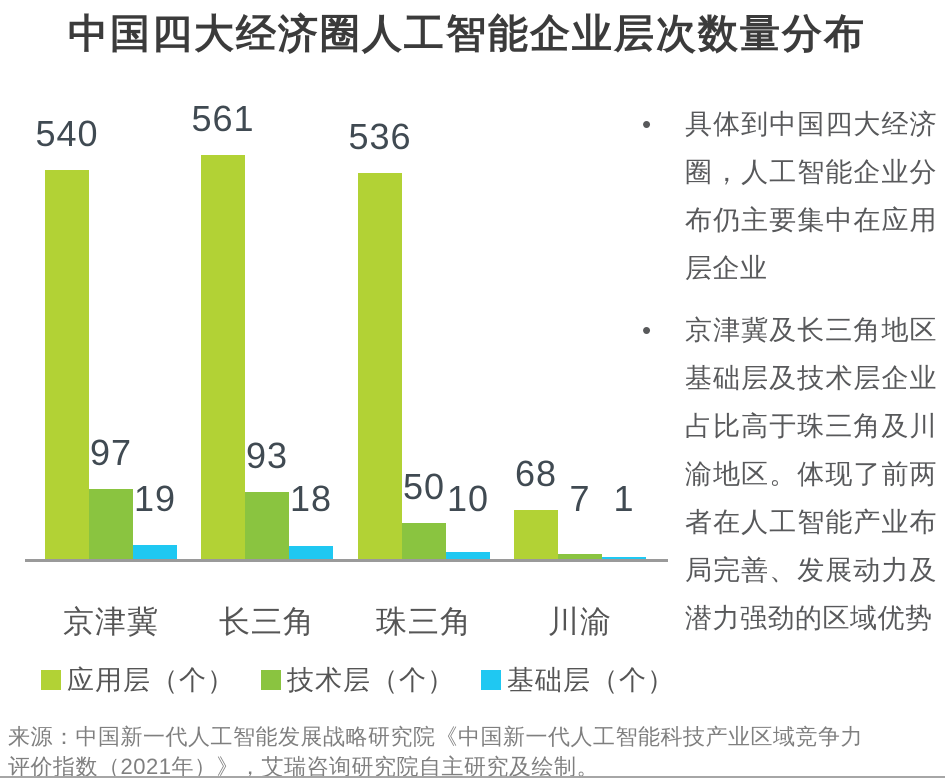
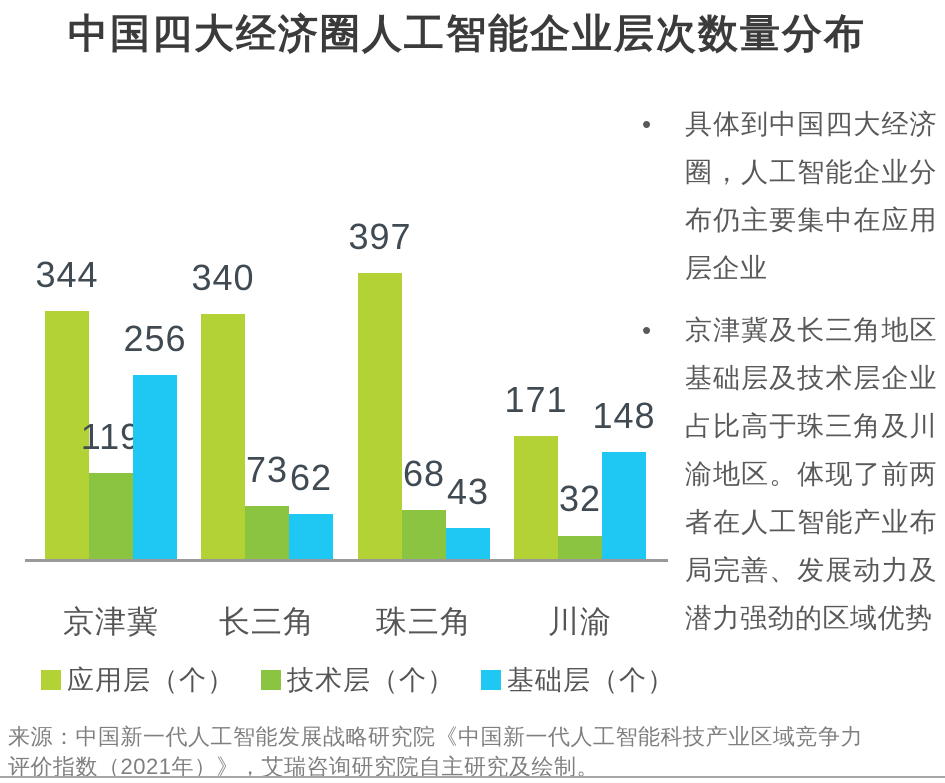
应用层（个）/京津冀: 540 -> 344
技术层（个）/京津冀: 97 -> 119
基础层（个）/京津冀: 19 -> 256
应用层（个）/长三角: 561 -> 340
技术层（个）/长三角: 93 -> 73
基础层（个）/长三角: 18 -> 62
应用层（个）/珠三角: 536 -> 397
技术层（个）/珠三角: 50 -> 68
基础层（个）/珠三角: 10 -> 43
应用层（个）/川渝: 68 -> 171
技术层（个）/川渝: 7 -> 32
基础层（个）/川渝: 1 -> 148
